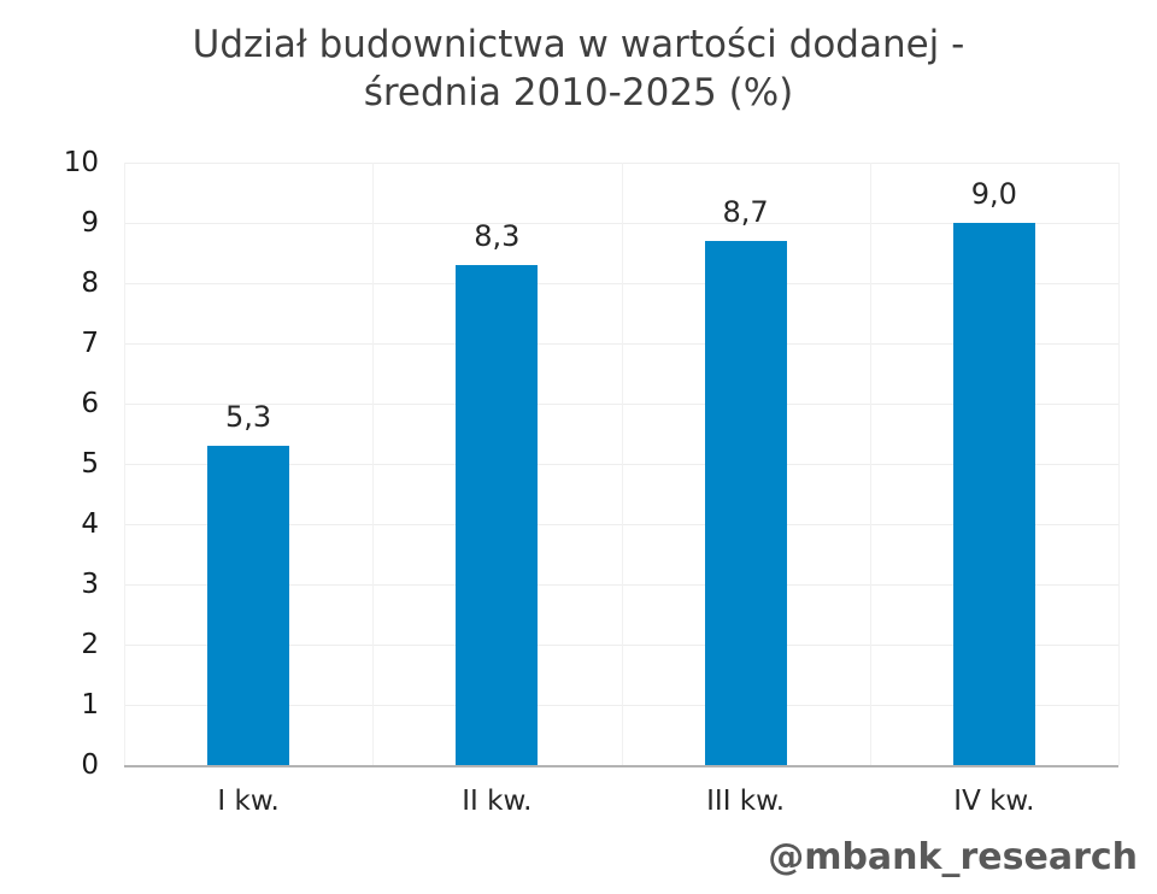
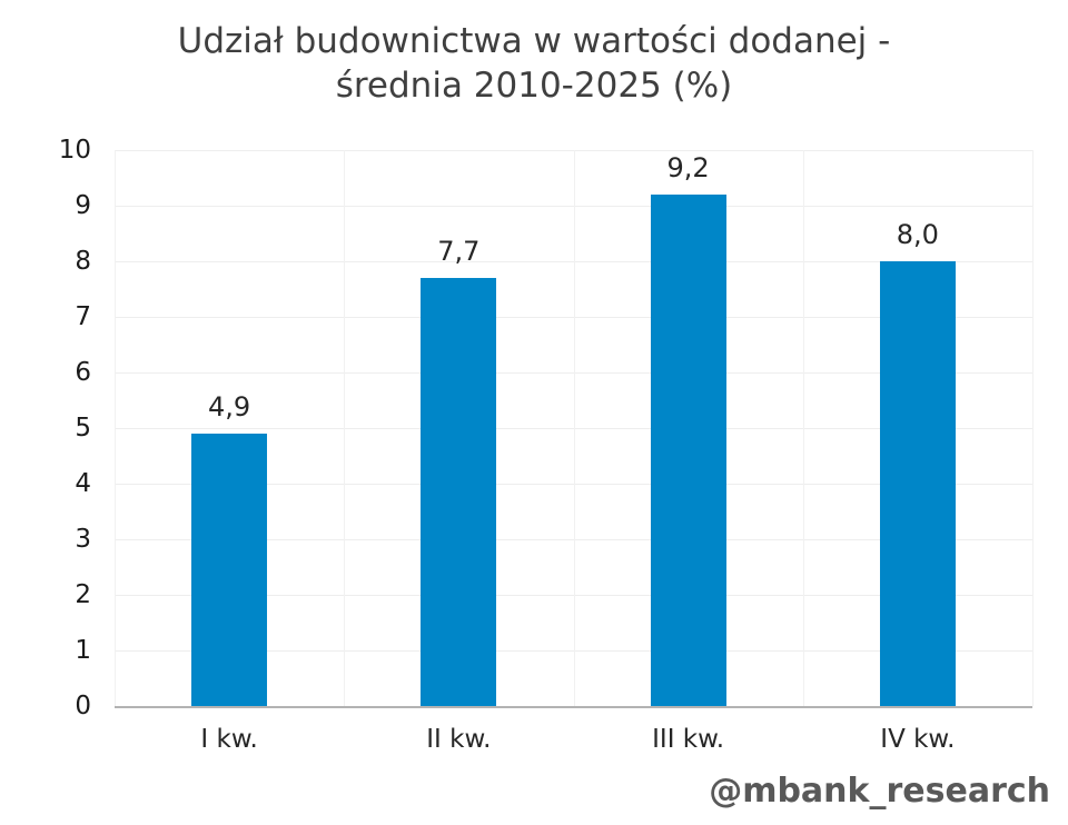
I kw.: 5,3 -> 4,9
II kw.: 8,3 -> 7,7
III kw.: 8,7 -> 9,2
IV kw.: 9,0 -> 8,0
